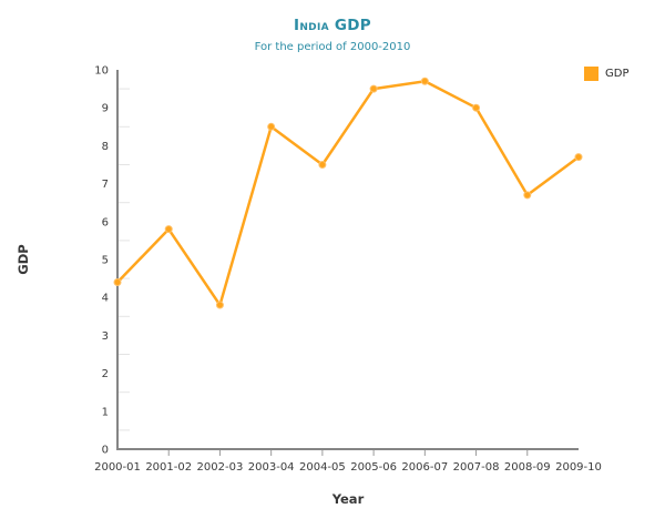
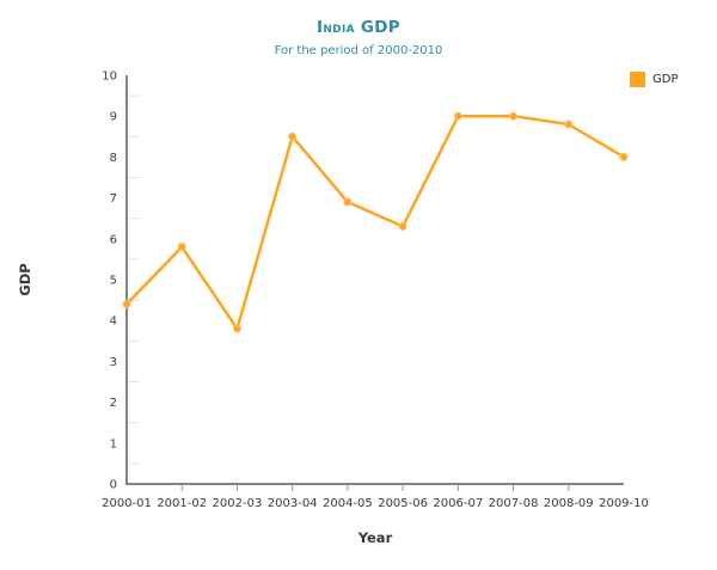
2004-05: 7.5 -> 6.9
2005-06: 9.5 -> 6.3
2006-07: 9.7 -> 9.0
2008-09: 6.7 -> 8.8
2009-10: 7.7 -> 8.0
